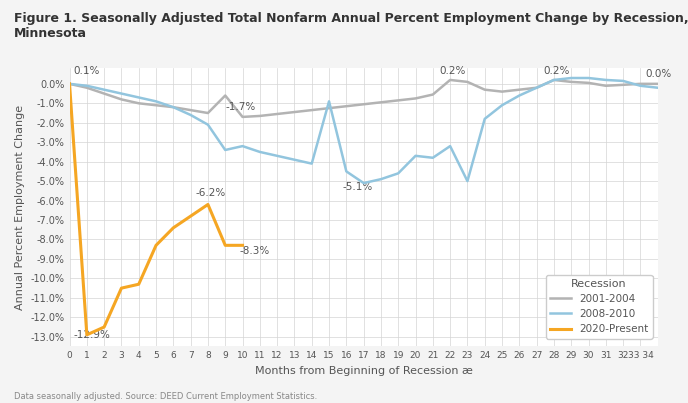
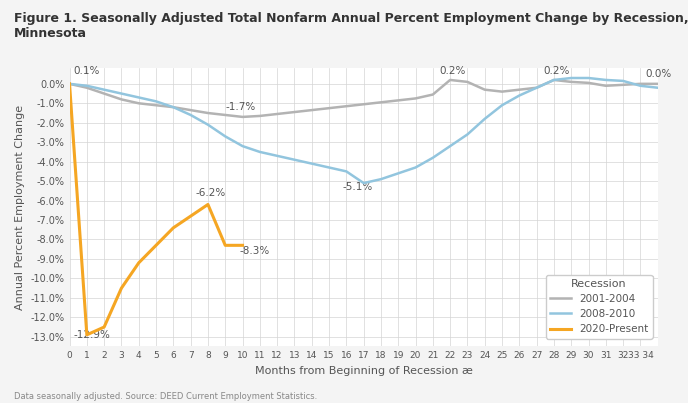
2020-Present/4: -10.3% -> -9.2%
2001-2004/9: -0.6% -> -1.6%
2008-2010/9: -3.4% -> -2.7%
2008-2010/15: -0.9% -> -4.3%
2008-2010/20: -3.7% -> -4.3%
2008-2010/23: -5.0% -> -2.6%
